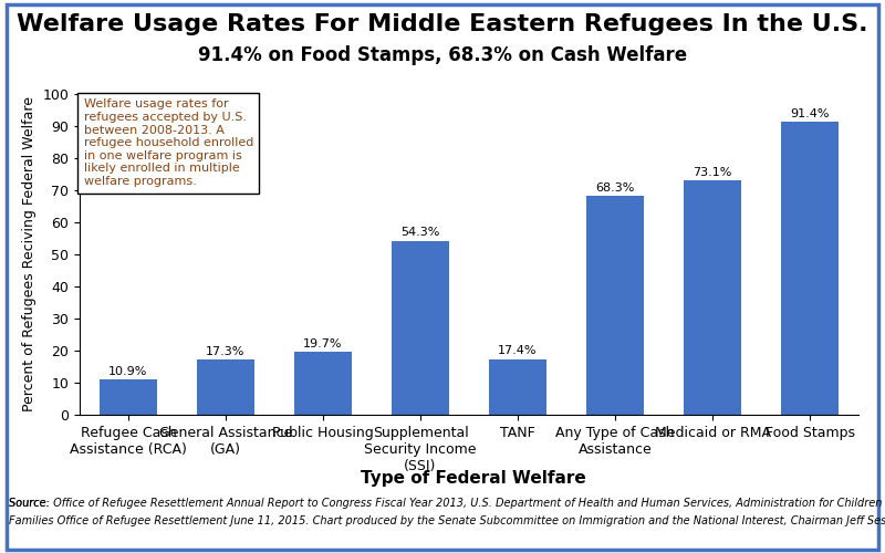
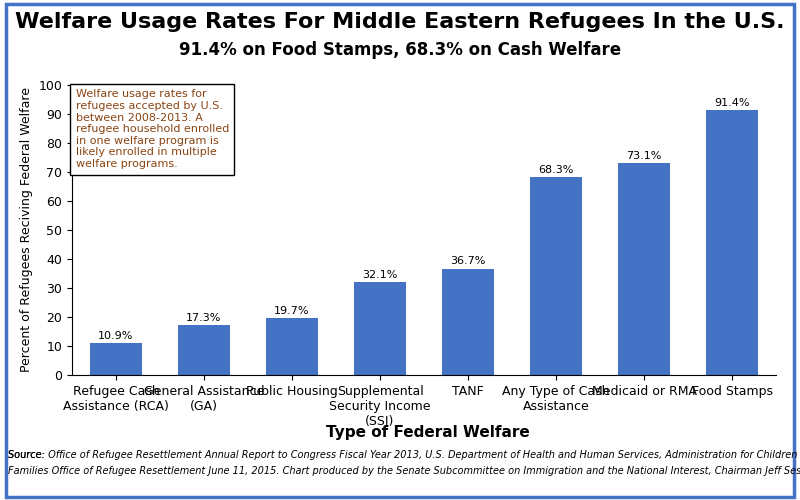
Supplemental Security Income (SSI): 54.3% -> 32.1%
TANF: 17.4% -> 36.7%
